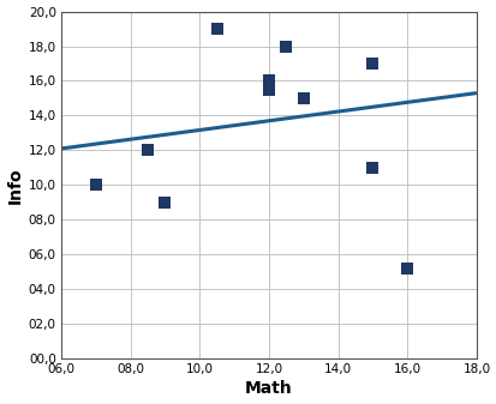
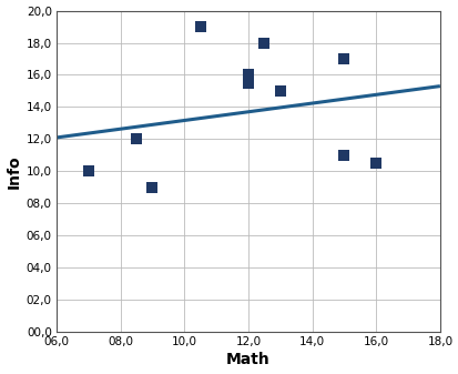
16,0: 5,2 -> 10,5
